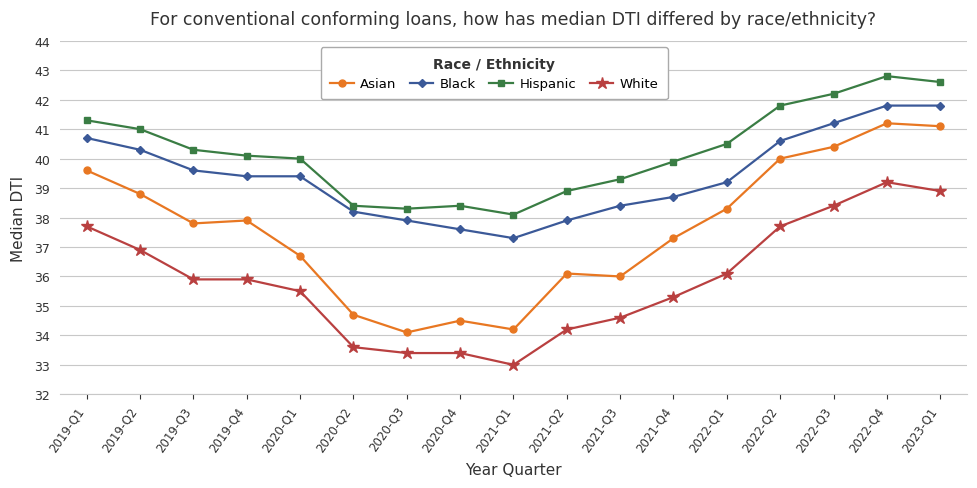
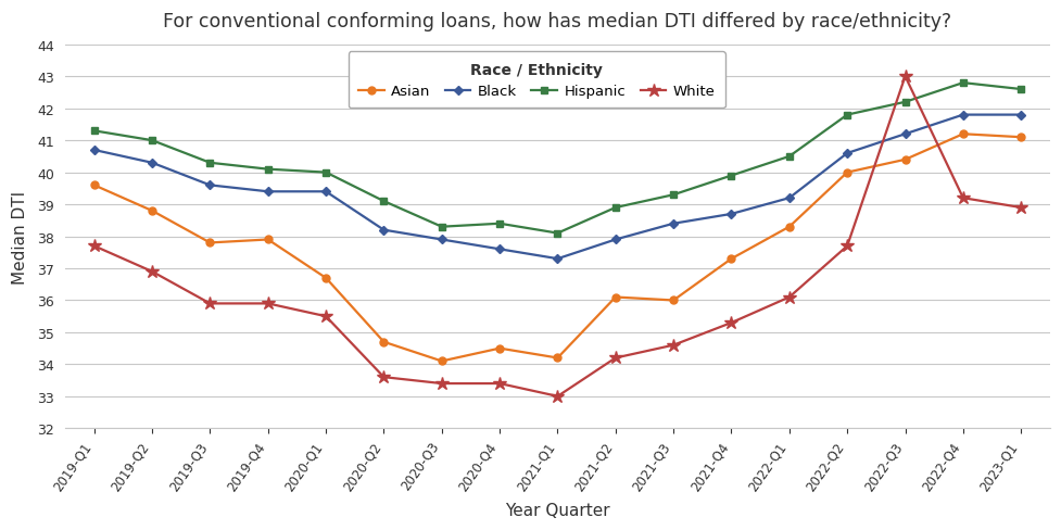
Hispanic/2020-Q2: 38.4 -> 39.1
White/2022-Q3: 38.4 -> 43.0
